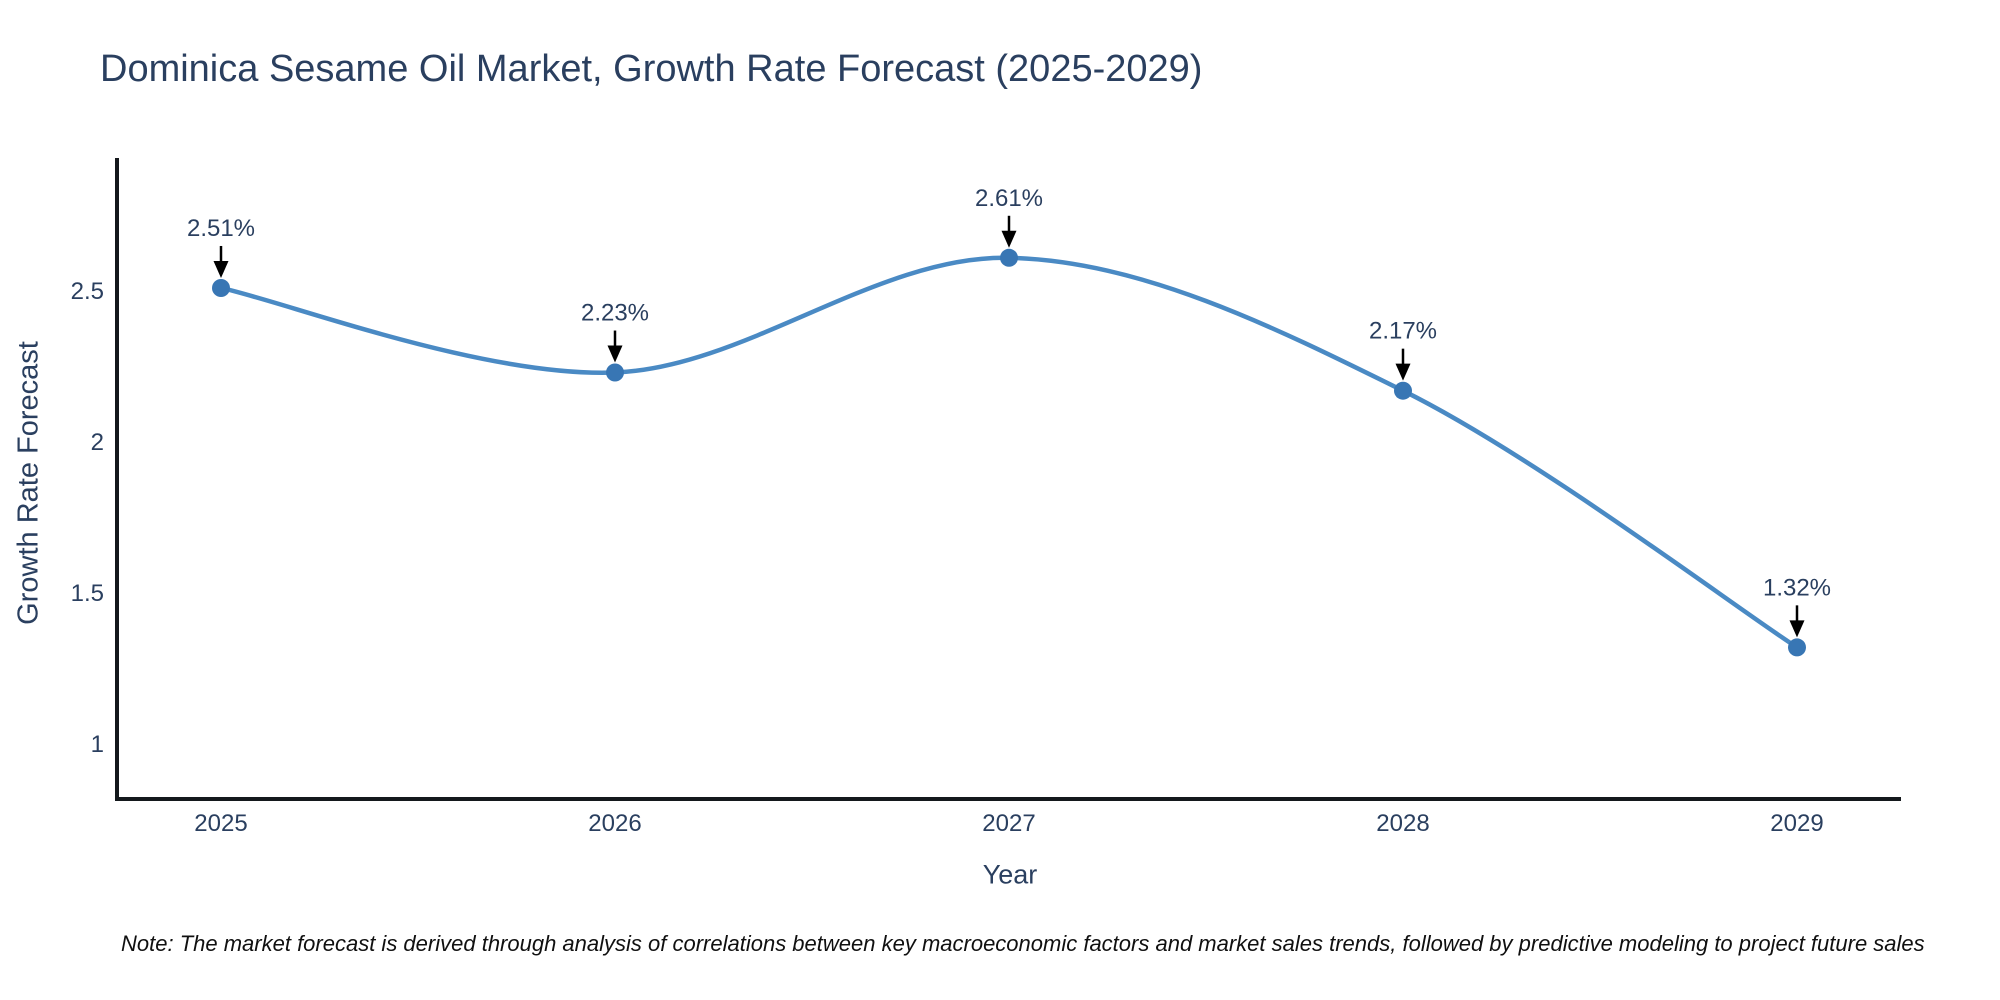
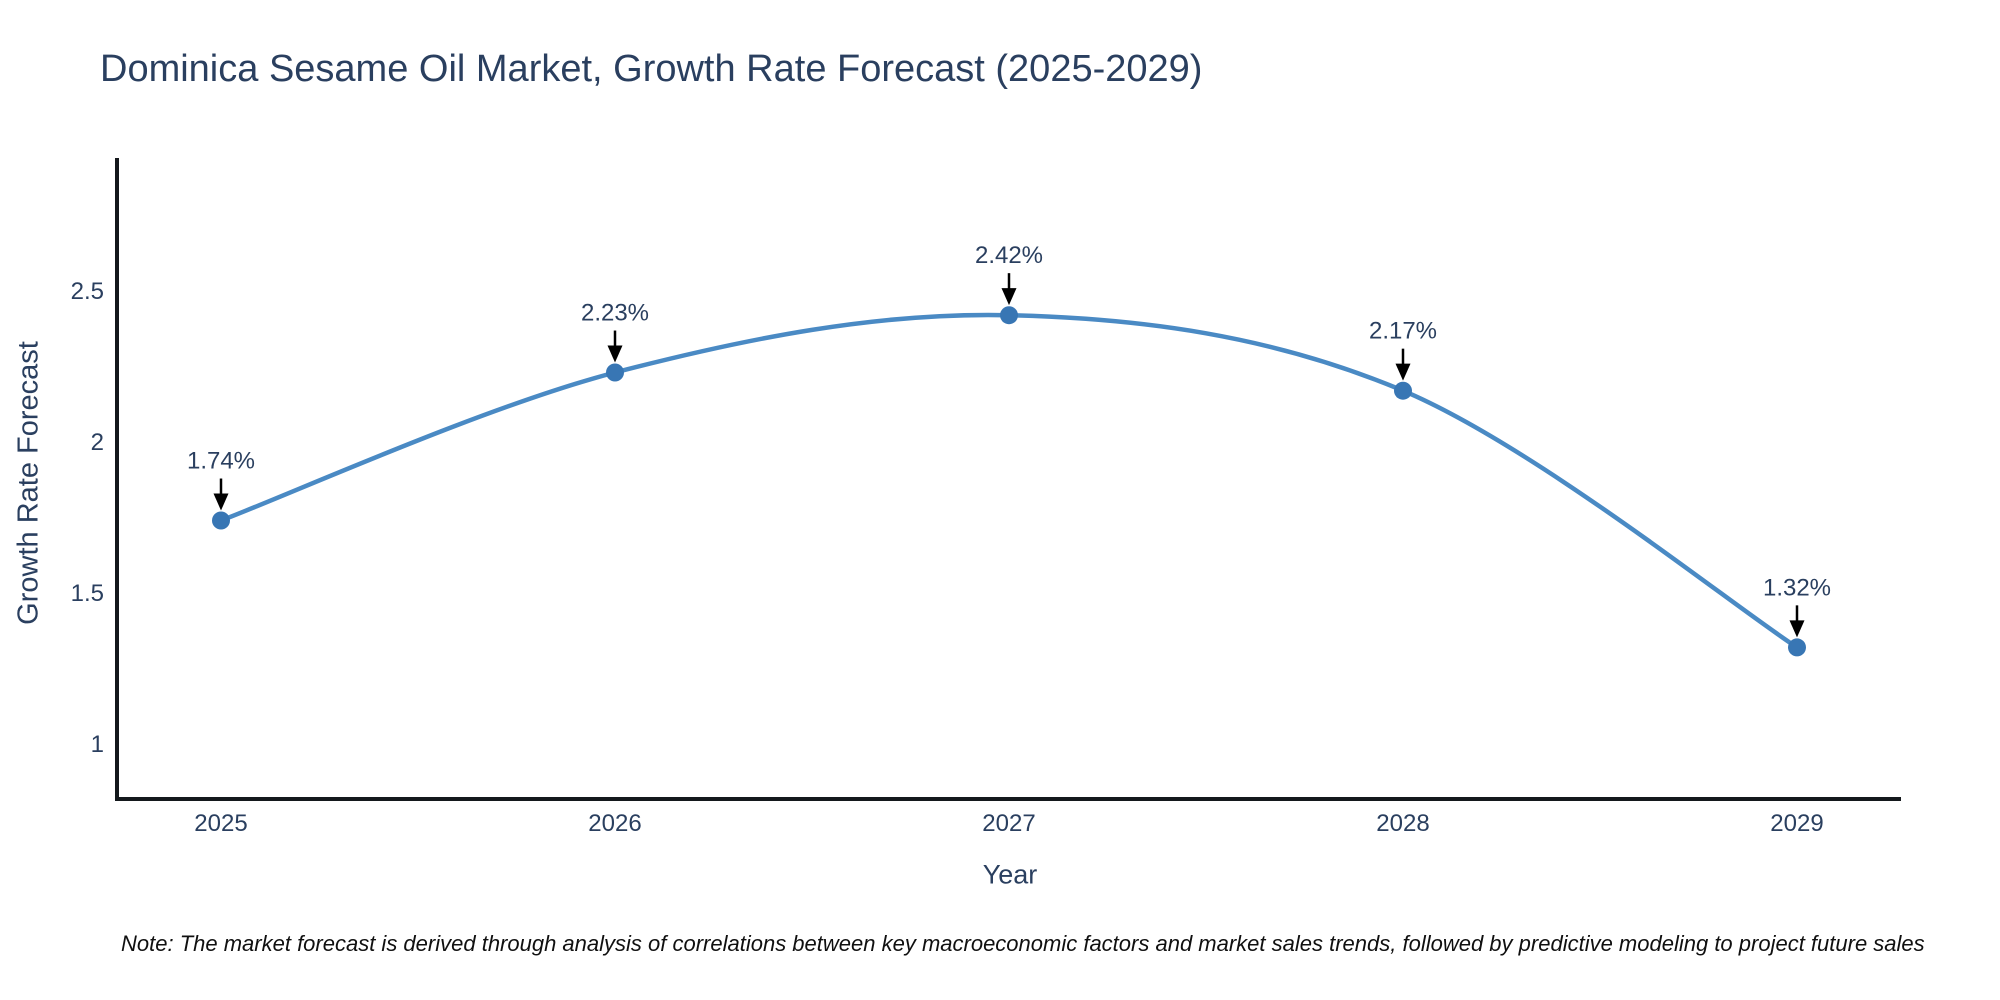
2025: 2.51% -> 1.74%
2027: 2.61% -> 2.42%
